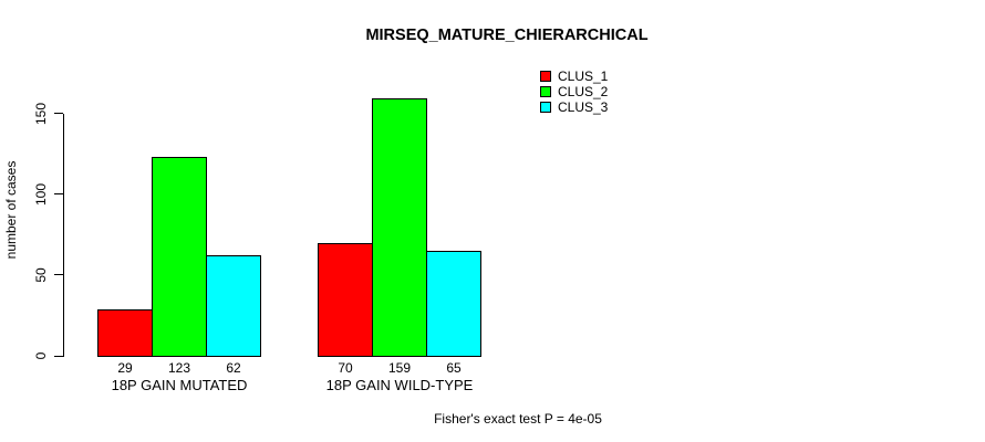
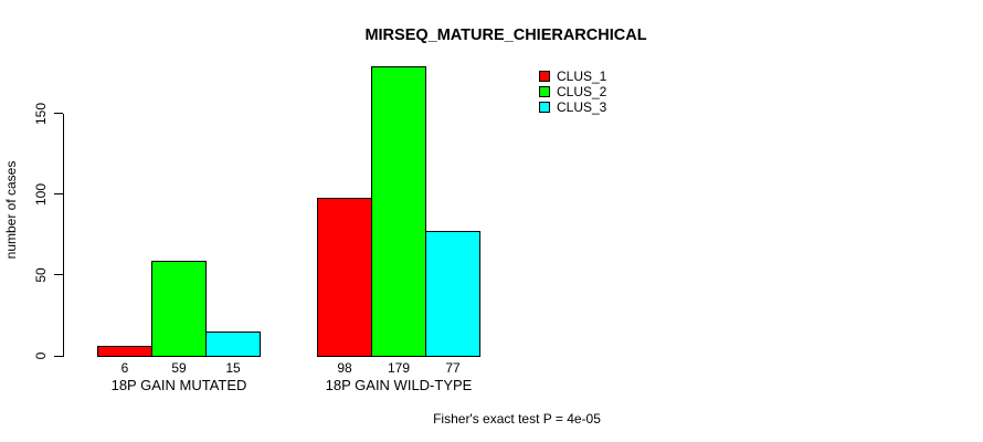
CLUS_1/18P GAIN MUTATED: 29 -> 6
CLUS_2/18P GAIN MUTATED: 123 -> 59
CLUS_3/18P GAIN MUTATED: 62 -> 15
CLUS_1/18P GAIN WILD-TYPE: 70 -> 98
CLUS_2/18P GAIN WILD-TYPE: 159 -> 179
CLUS_3/18P GAIN WILD-TYPE: 65 -> 77
